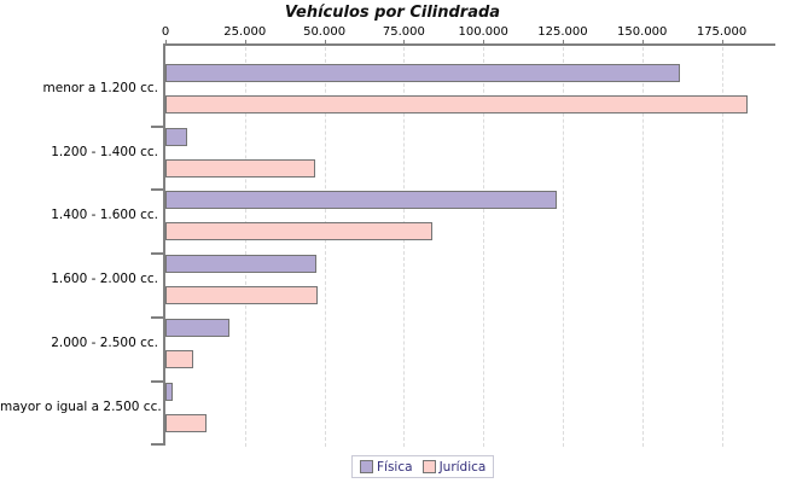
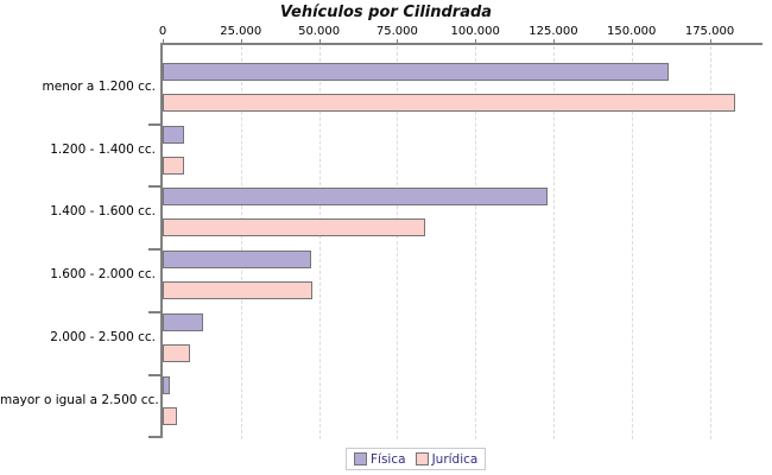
Jurídica/1.200 - 1.400 cc.: 47000 -> 7000
Física/2.000 - 2.500 cc.: 20000 -> 13000
Jurídica/mayor o igual a 2.500 cc.: 13000 -> 5000
